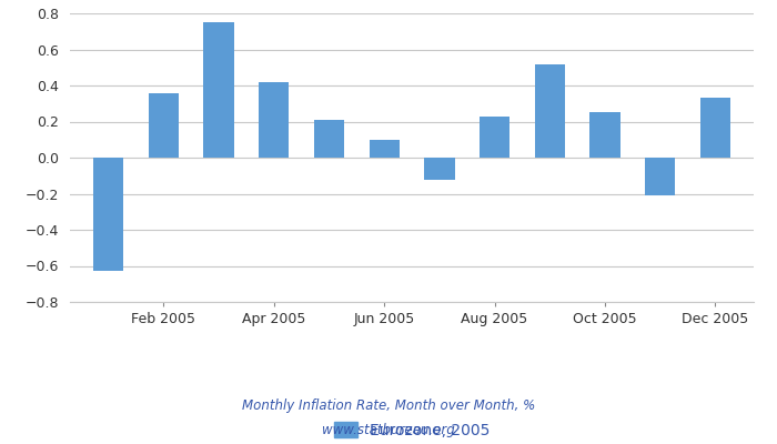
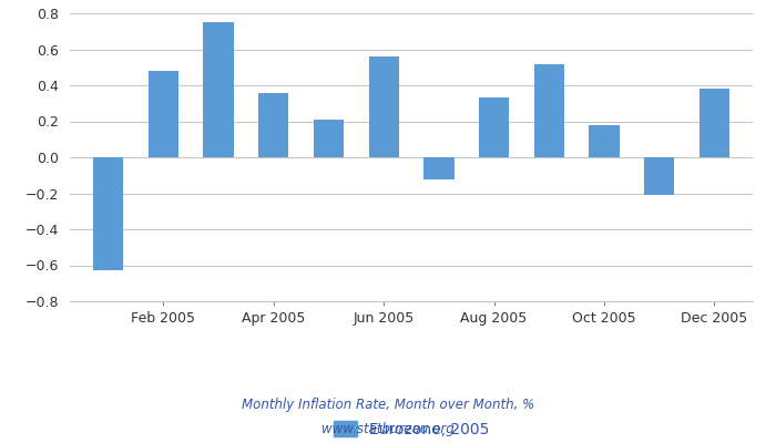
Feb 2005: 0.36 -> 0.48
Apr 2005: 0.42 -> 0.36
Jun 2005: 0.10 -> 0.56
Aug 2005: 0.23 -> 0.33
Oct 2005: 0.25 -> 0.18
Dec 2005: 0.33 -> 0.38
